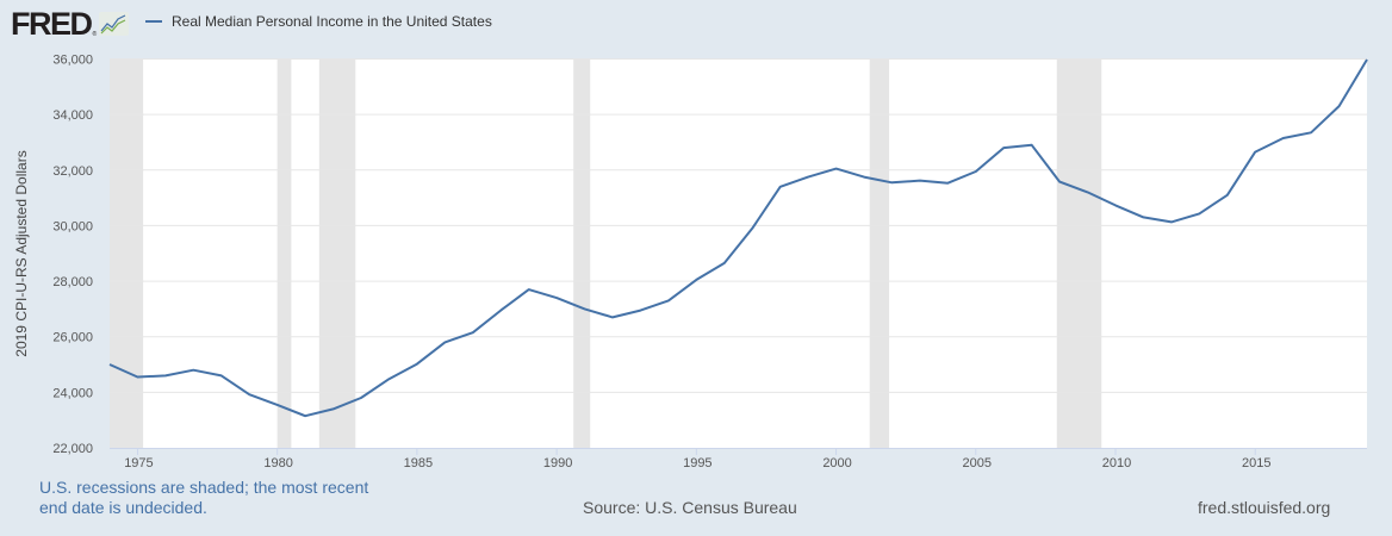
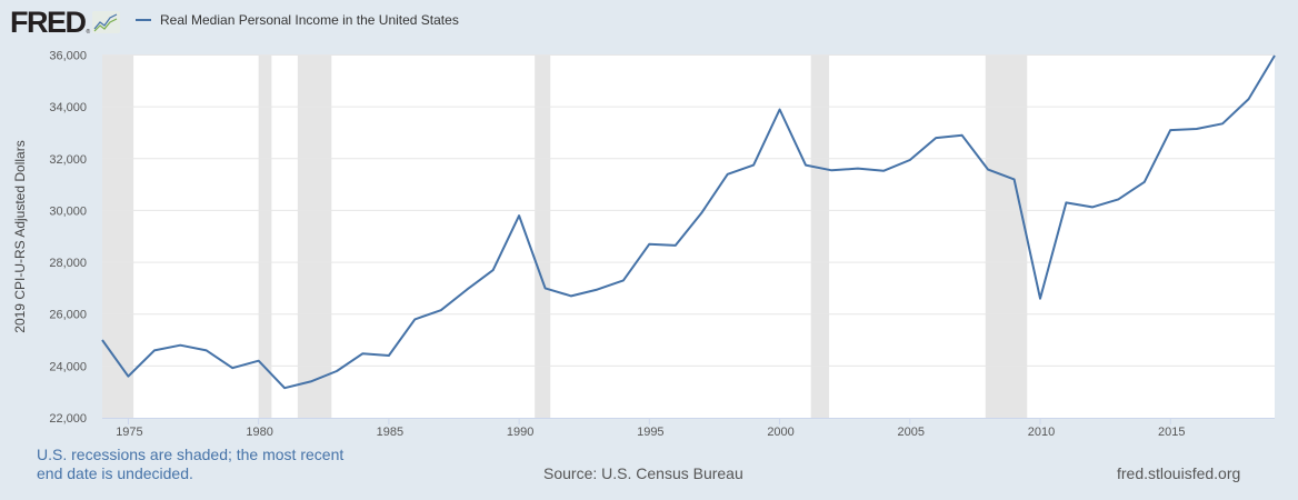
1975: 24600 -> 23600
1980: 23600 -> 24200
1985: 25000 -> 24400
1990: 27400 -> 29800
1995: 28000 -> 28700
2000: 32000 -> 33900
2010: 30700 -> 26600
2015: 32600 -> 33100
